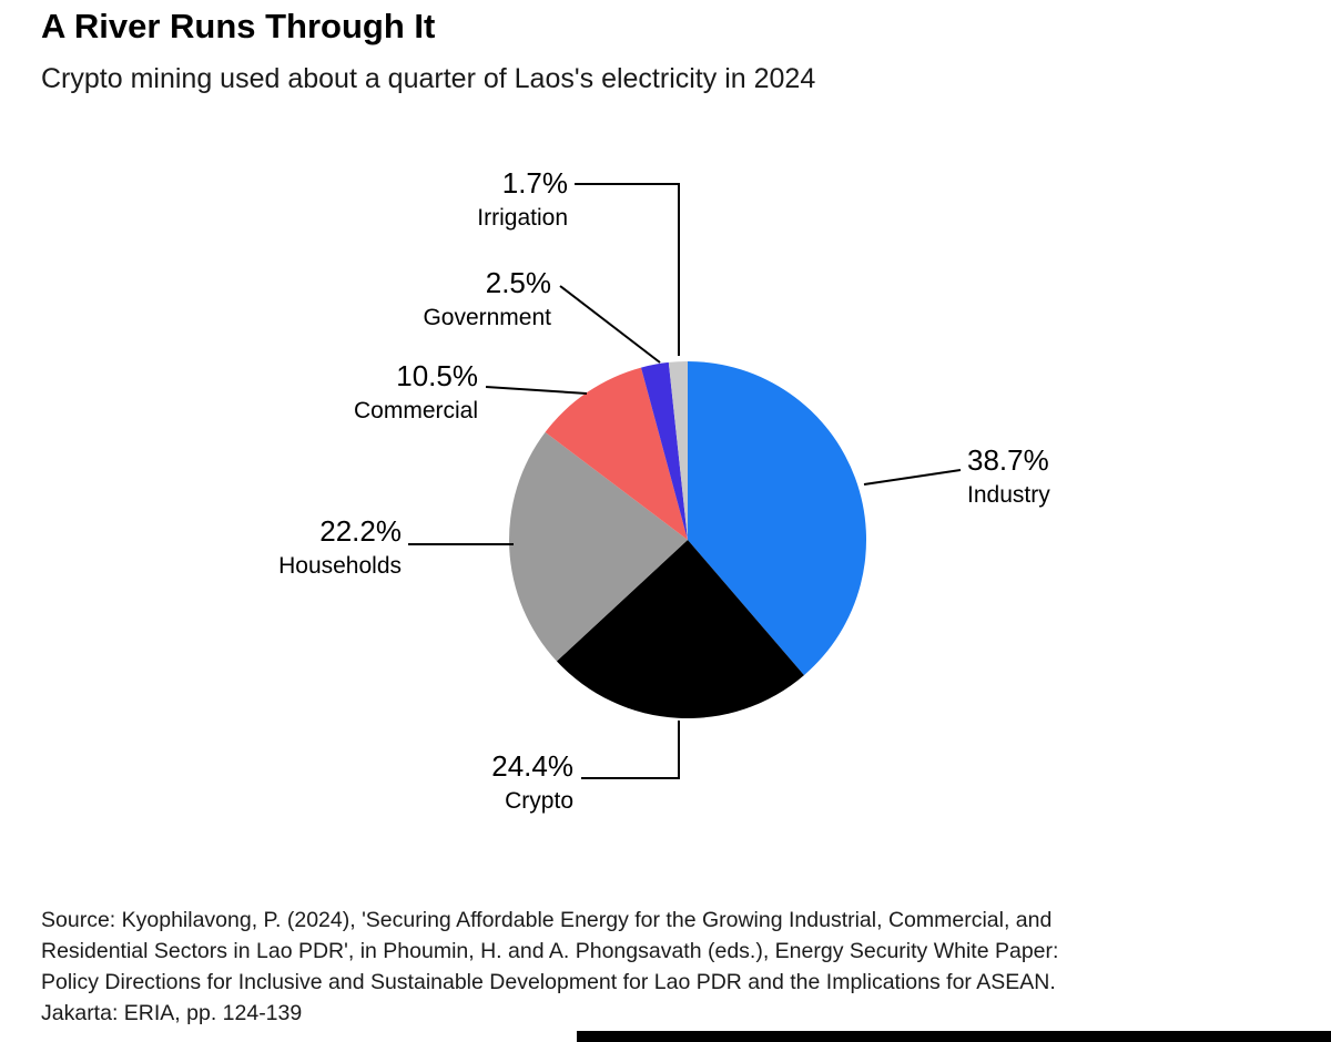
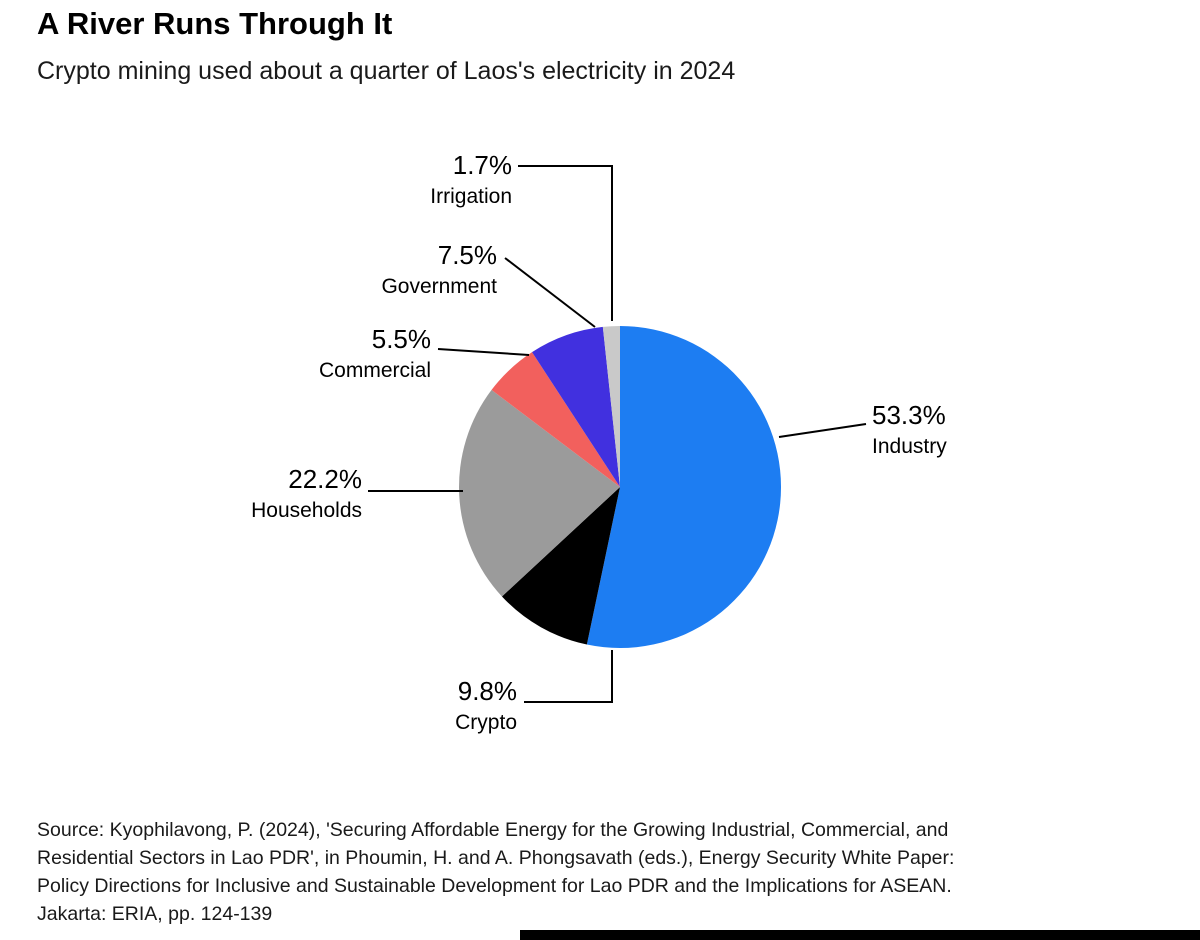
Industry: 38.7% -> 53.3%
Crypto: 24.4% -> 9.8%
Commercial: 10.5% -> 5.5%
Government: 2.5% -> 7.5%
